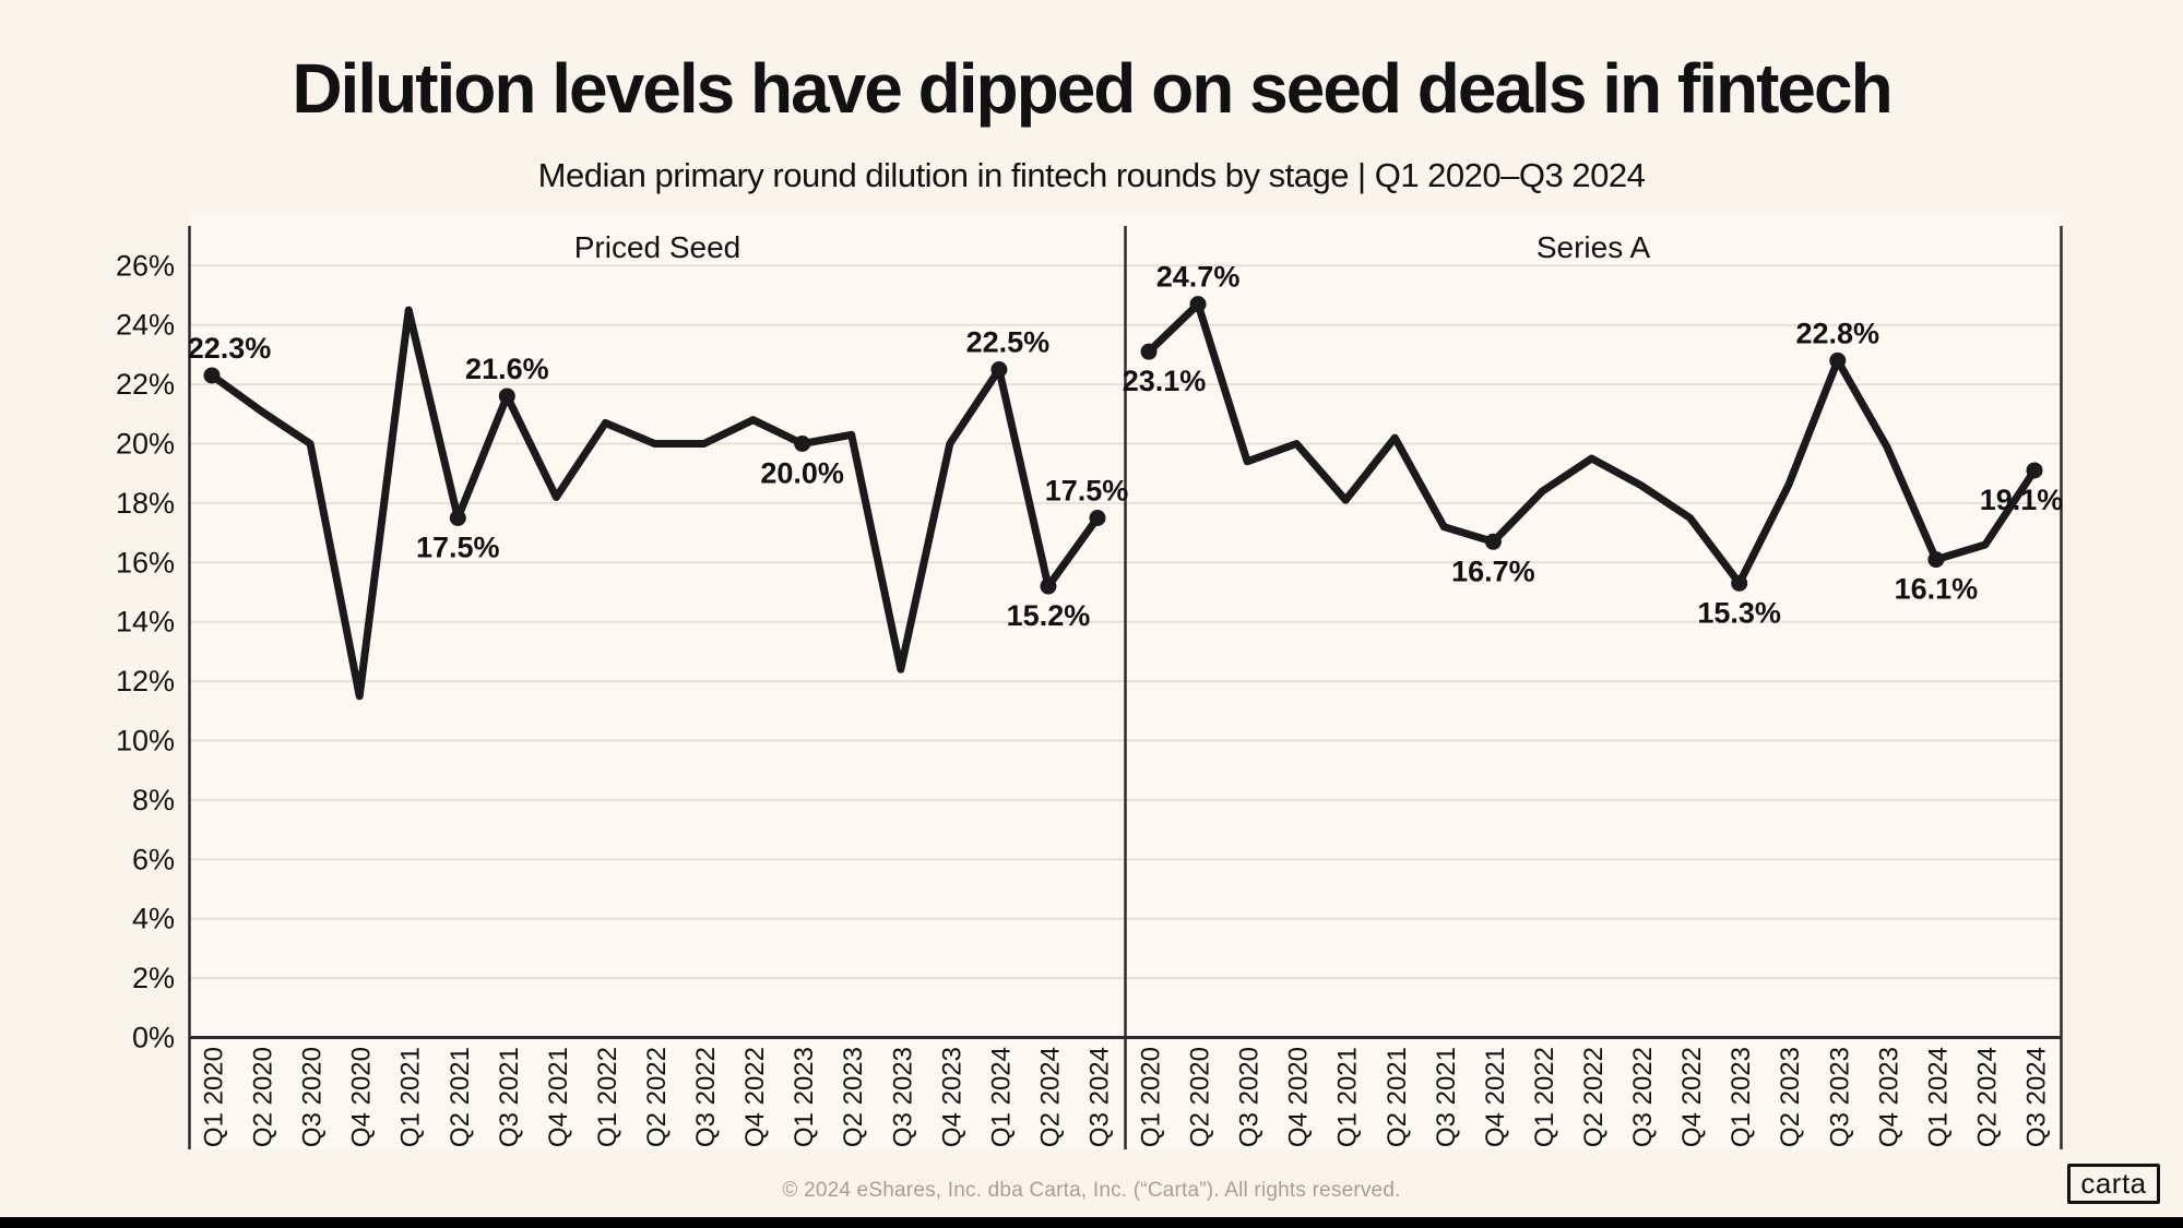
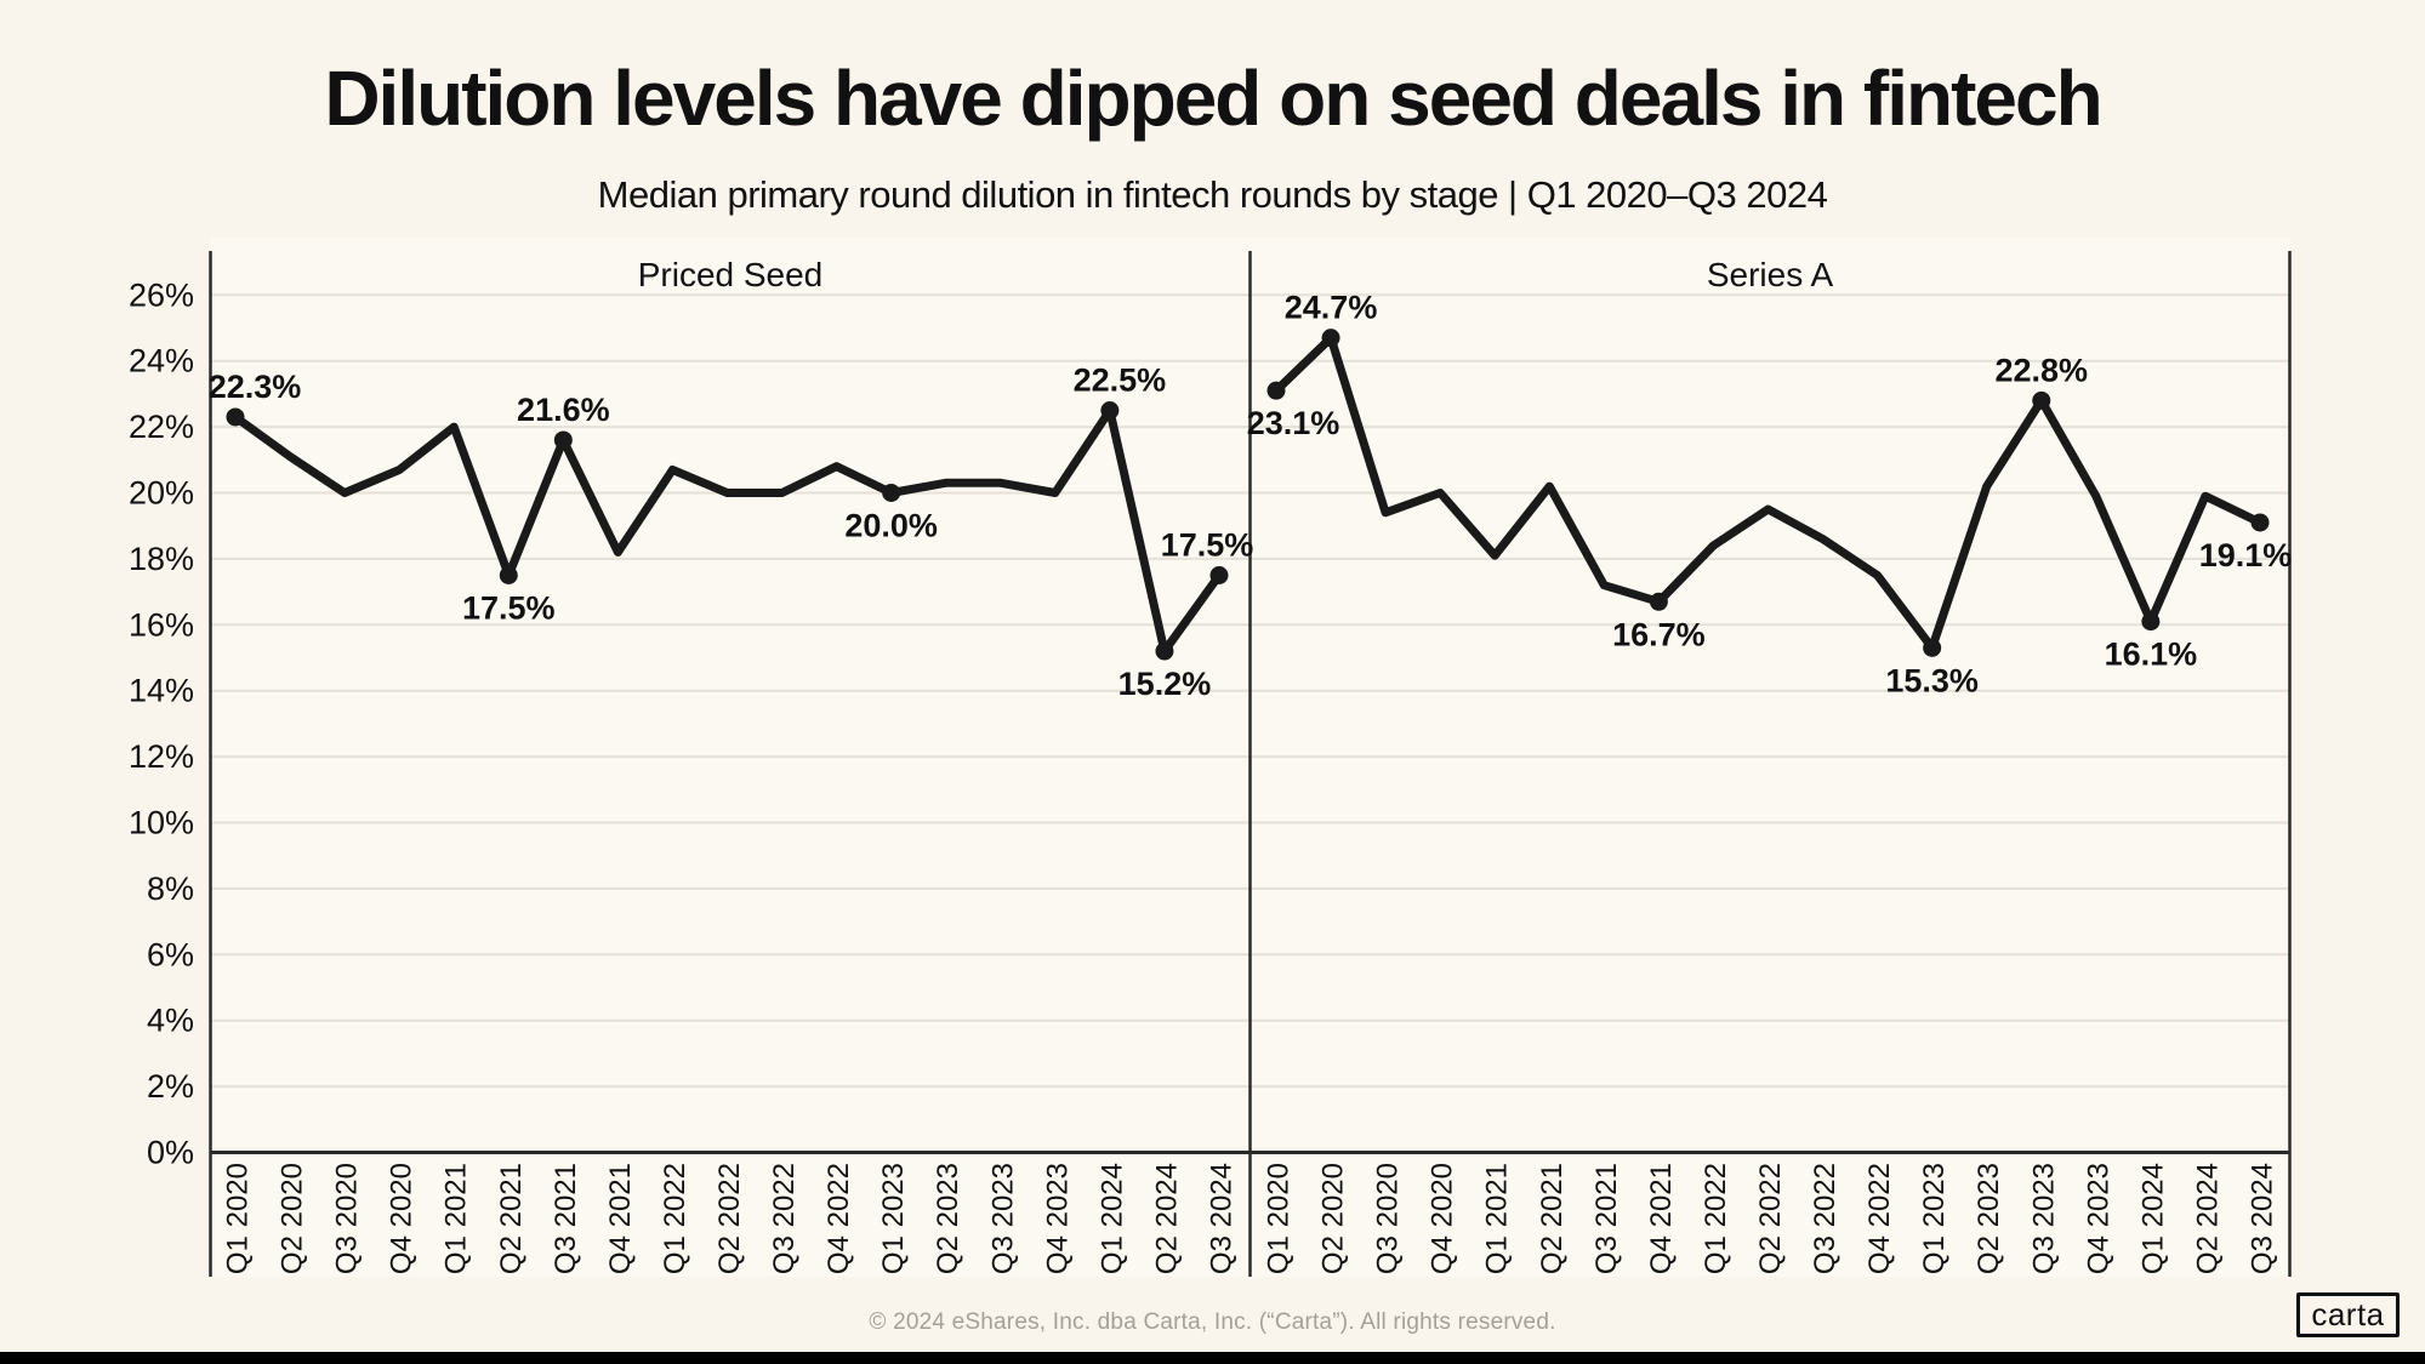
Priced Seed/Q4 2020: 11.5% -> 20.7%
Priced Seed/Q1 2021: 24.5% -> 22.0%
Series A/Q2 2023: 18.6% -> 20.2%
Priced Seed/Q3 2023: 12.4% -> 20.3%
Series A/Q2 2024: 16.6% -> 19.9%
